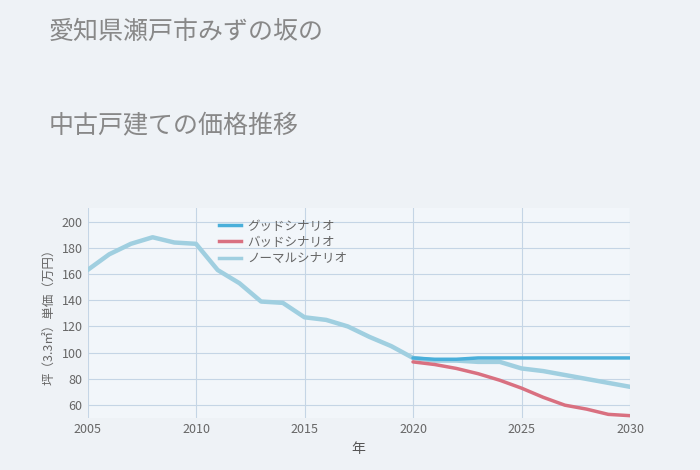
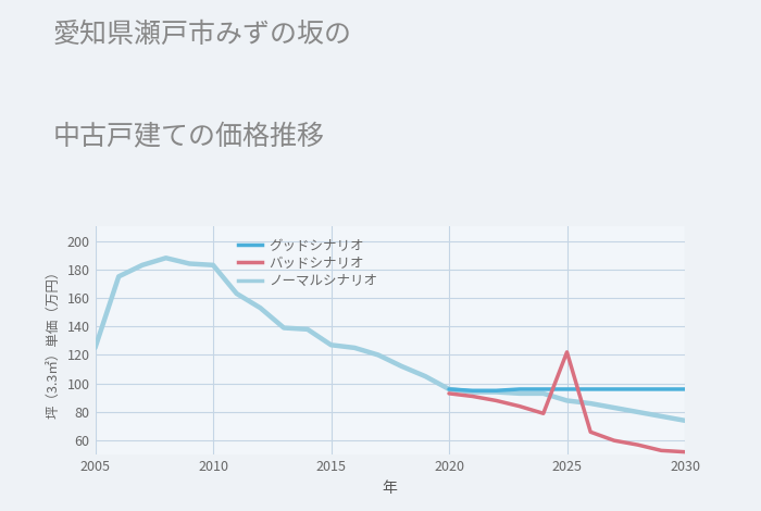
ノーマルシナリオ/2005: 163 -> 125
バッドシナリオ/2025: 73 -> 122
